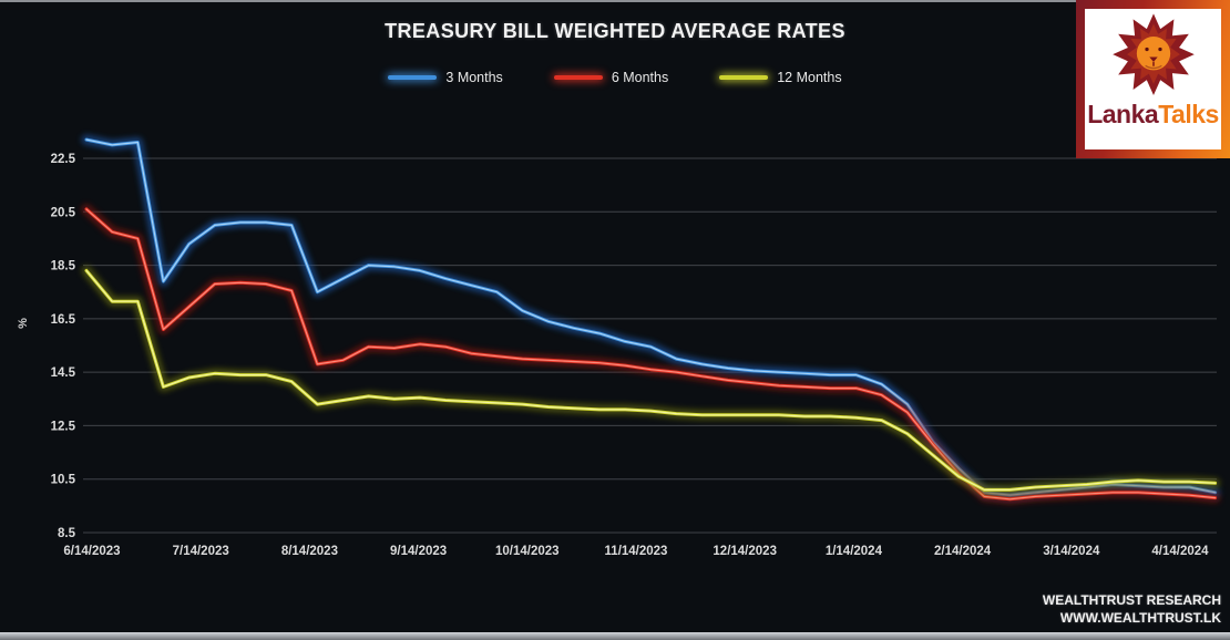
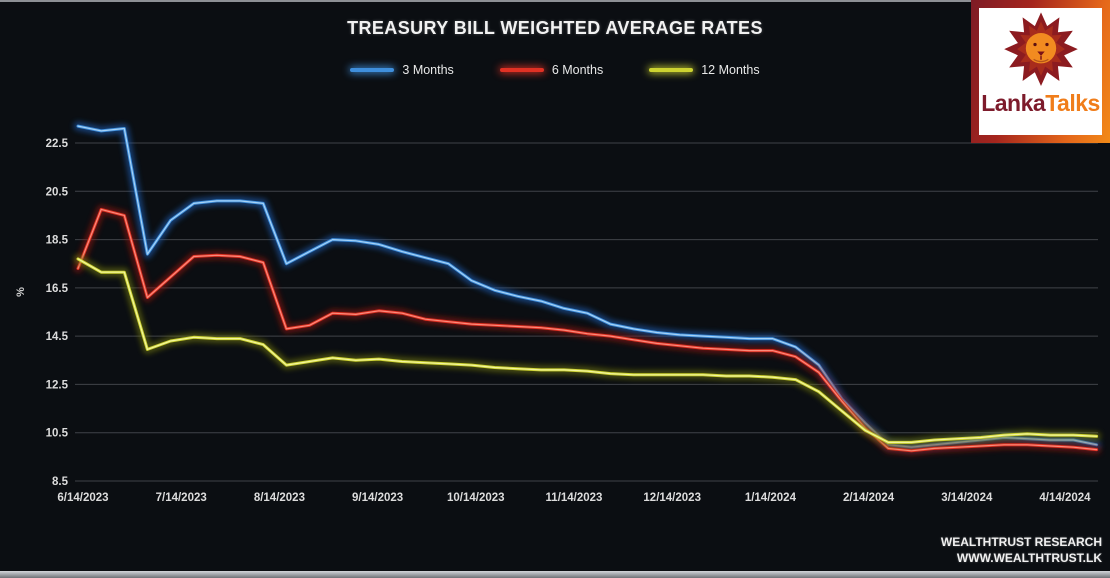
6 Months/6/14/2023: 20.6 -> 17.3
12 Months/6/14/2023: 18.3 -> 17.7
